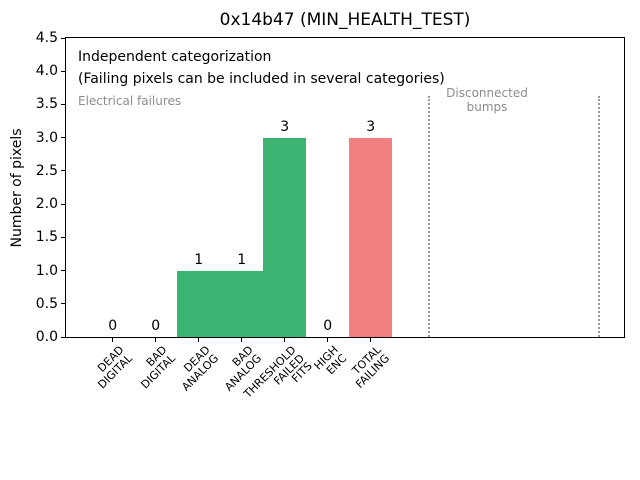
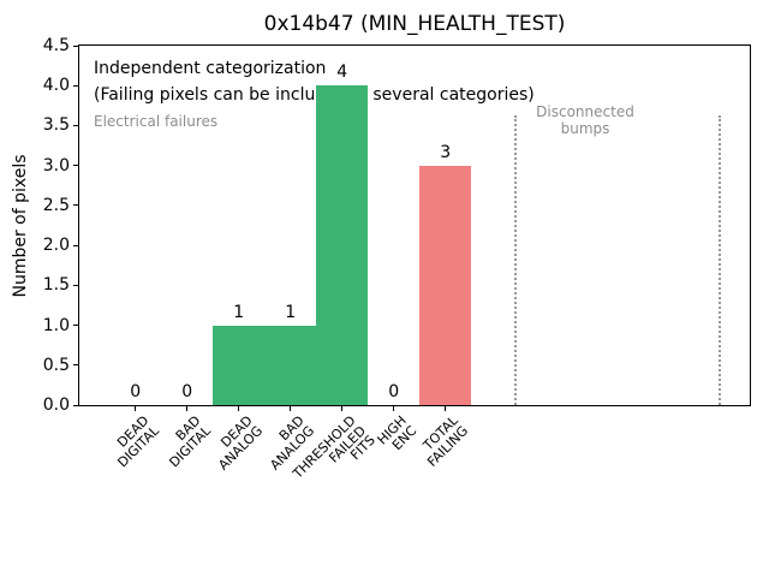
THRESHOLD FAILED FITS: 3 -> 4
